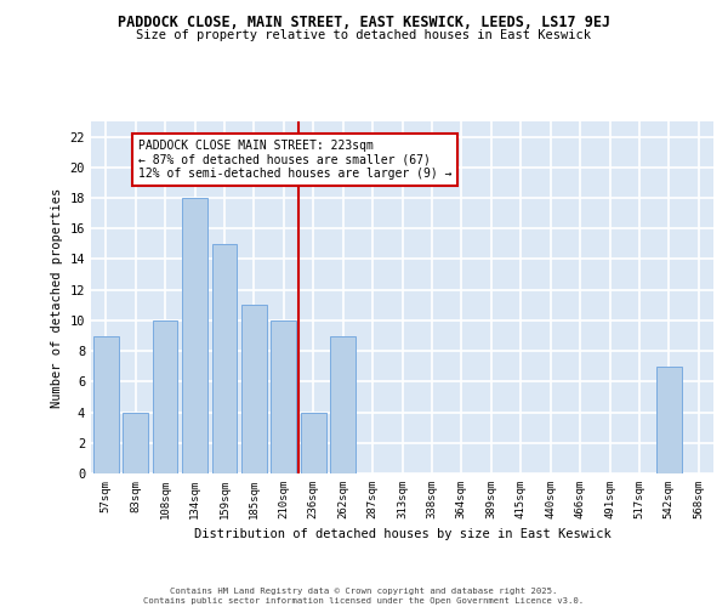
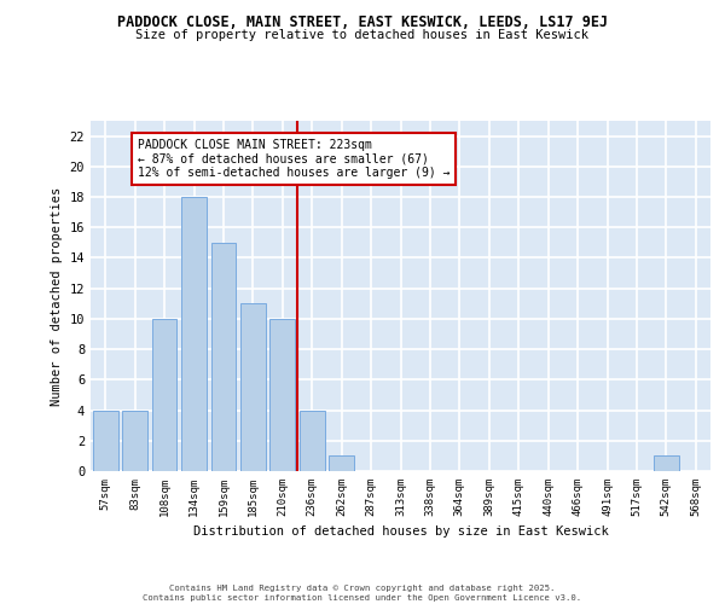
57sqm: 9 -> 4
262sqm: 9 -> 1
542sqm: 7 -> 1
